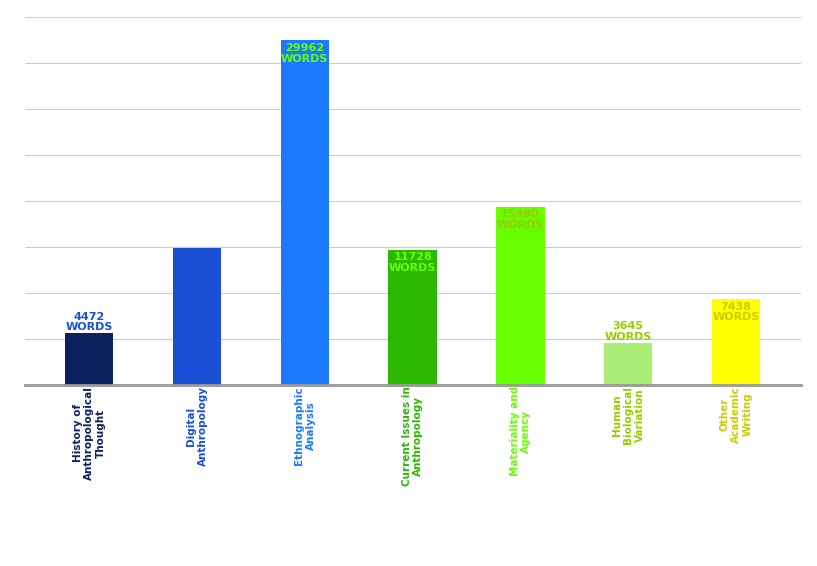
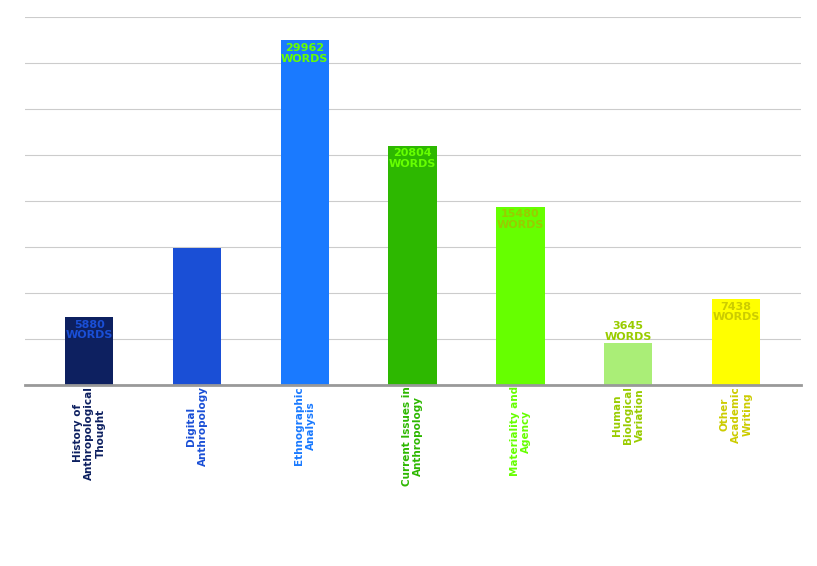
History of Anthropological Thought: 4472 -> 5880
Current Issues in Anthropology: 11728 -> 20804
